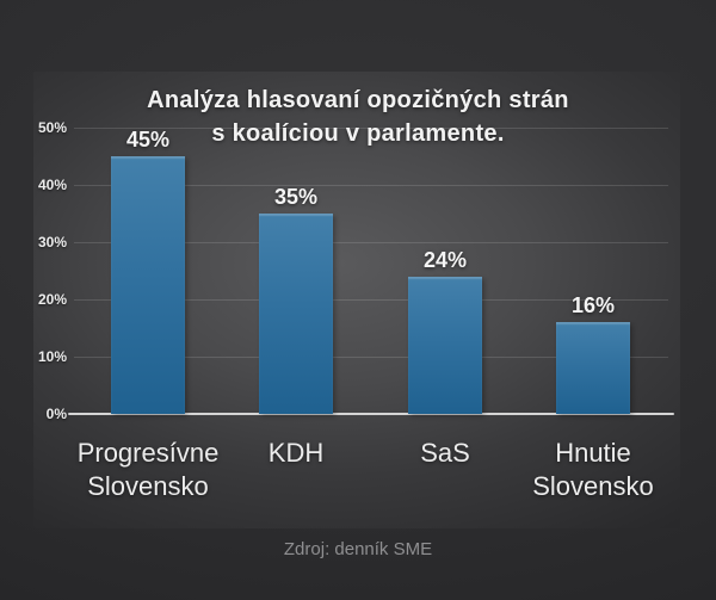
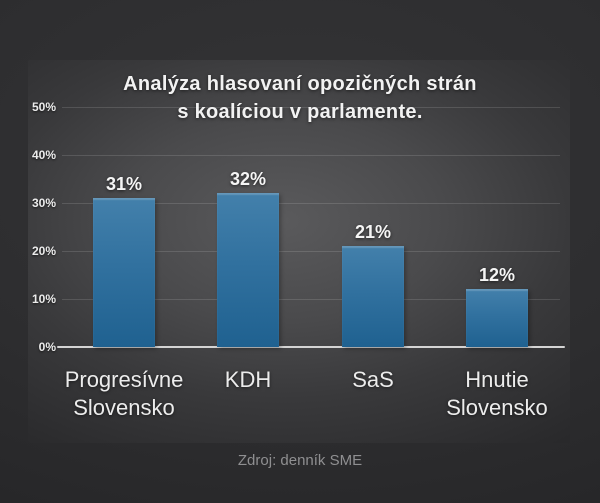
Progresívne Slovensko: 45% -> 31%
KDH: 35% -> 32%
SaS: 24% -> 21%
Hnutie Slovensko: 16% -> 12%
